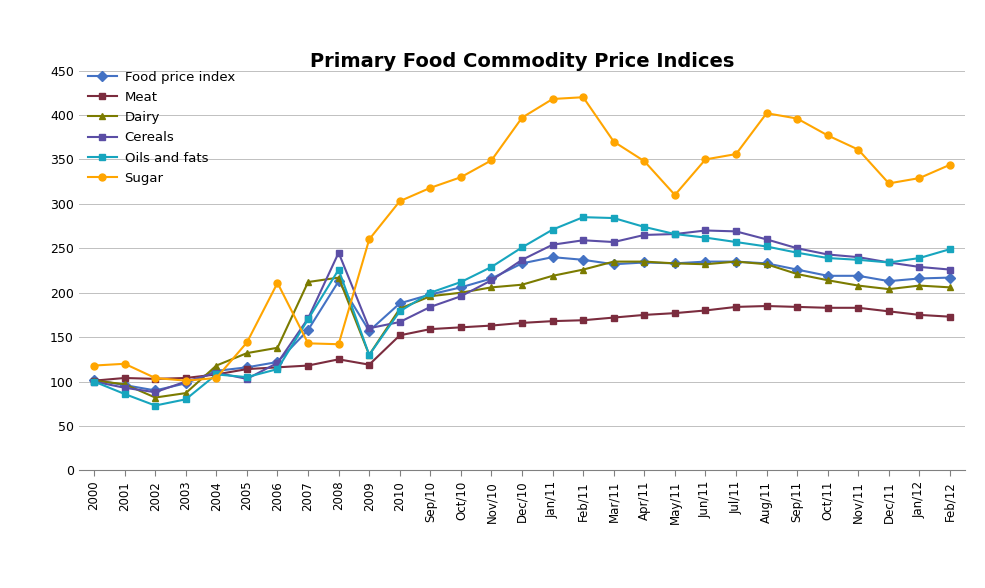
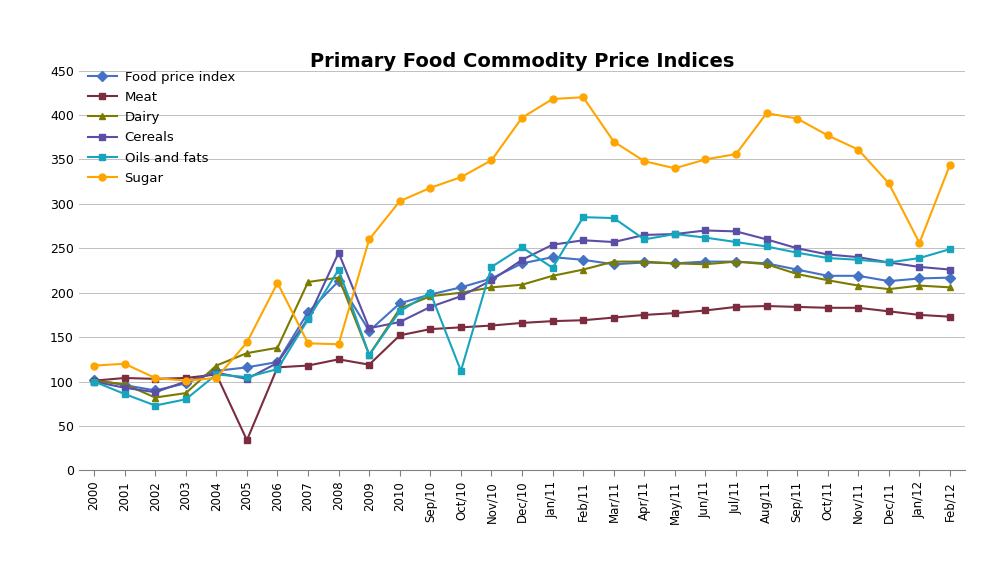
Meat/2005: 114 -> 34
Food price index/2007: 158 -> 178
Oils and fats/Oct/10: 212 -> 112
Oils and fats/Jan/11: 271 -> 228
Oils and fats/Apr/11: 274 -> 260
Sugar/May/11: 310 -> 340
Sugar/Jan/12: 329 -> 256
